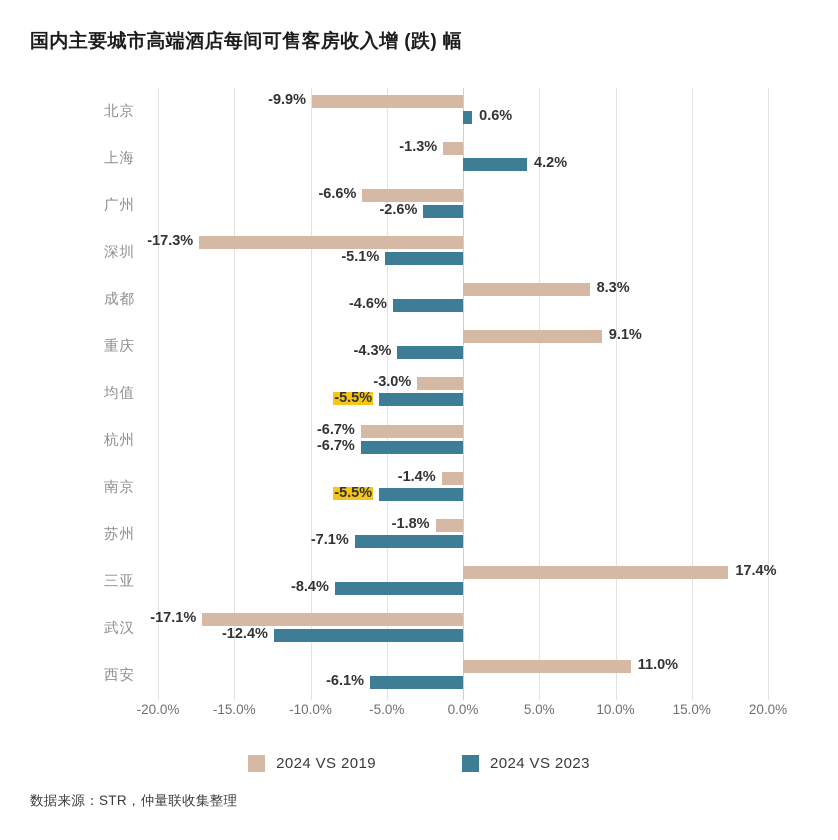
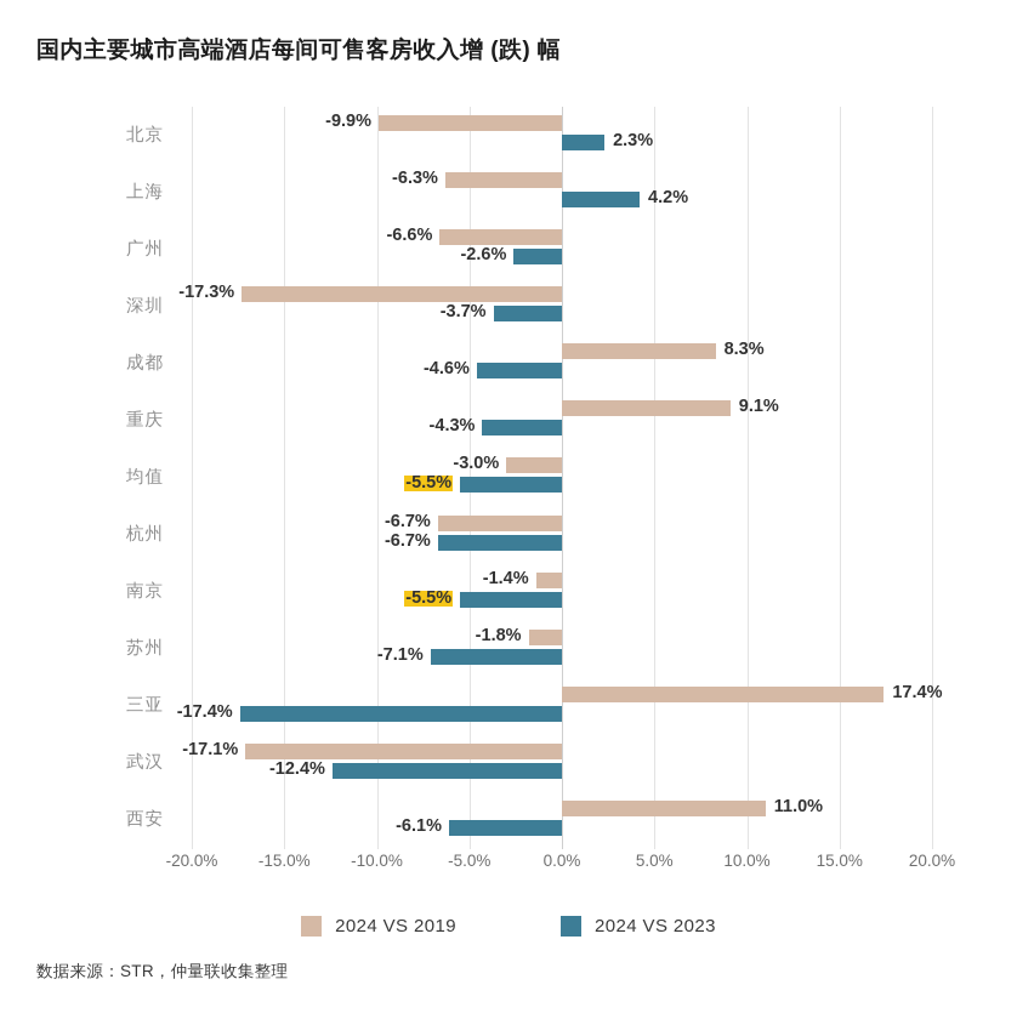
2024 VS 2023/北京: 0.6% -> 2.3%
2024 VS 2019/上海: -1.3% -> -6.3%
2024 VS 2023/深圳: -5.1% -> -3.7%
2024 VS 2023/三亚: -8.4% -> -17.4%
